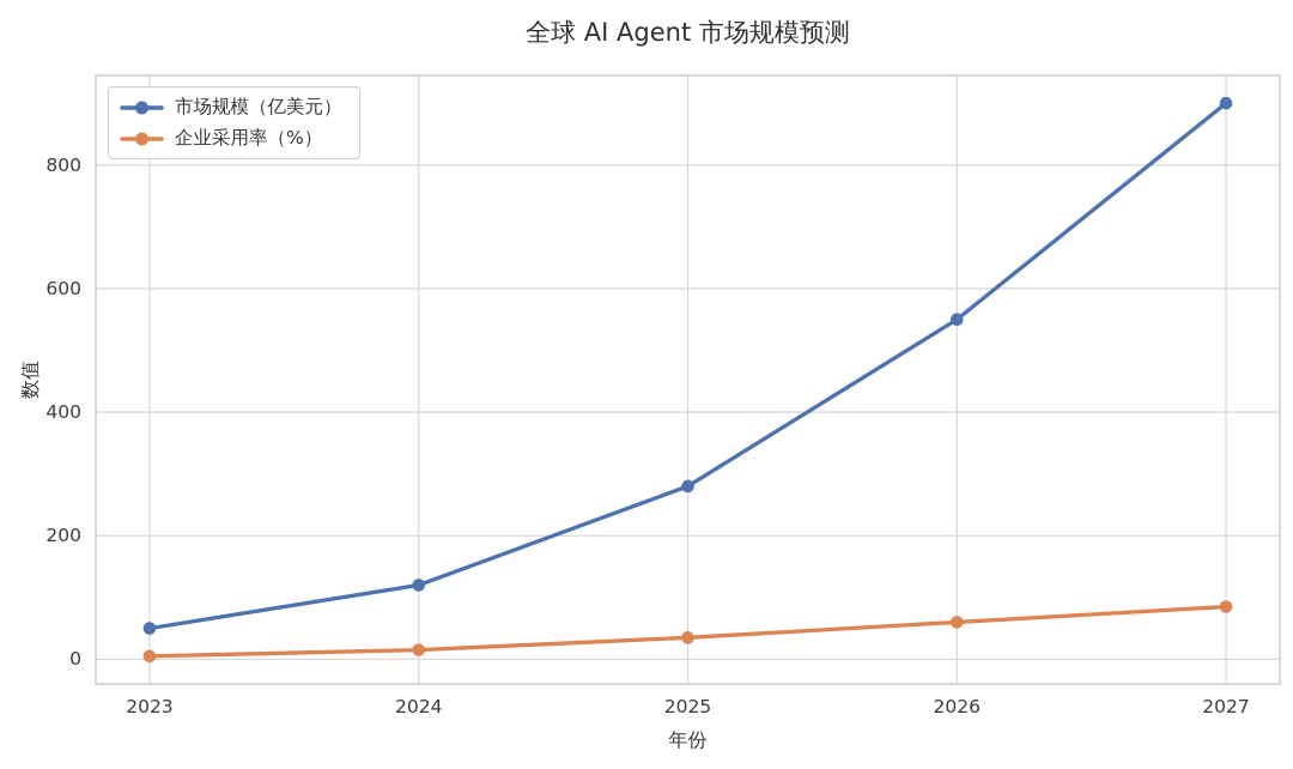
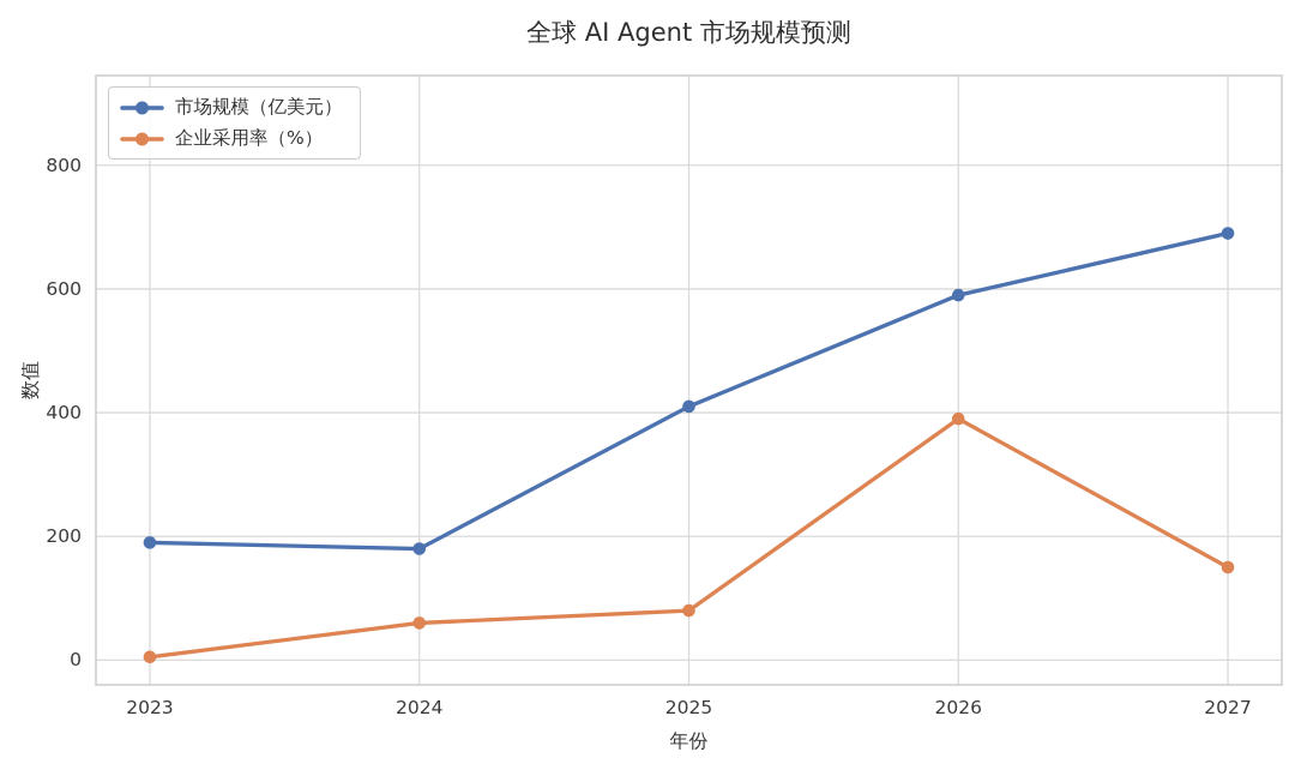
市场规模（亿美元）/2023: 50 -> 190
市场规模（亿美元）/2024: 120 -> 180
企业采用率（%）/2024: 20 -> 60
市场规模（亿美元）/2025: 280 -> 410
企业采用率（%）/2025: 40 -> 80
市场规模（亿美元）/2026: 550 -> 590
企业采用率（%）/2026: 60 -> 390
市场规模（亿美元）/2027: 900 -> 690
企业采用率（%）/2027: 80 -> 150
